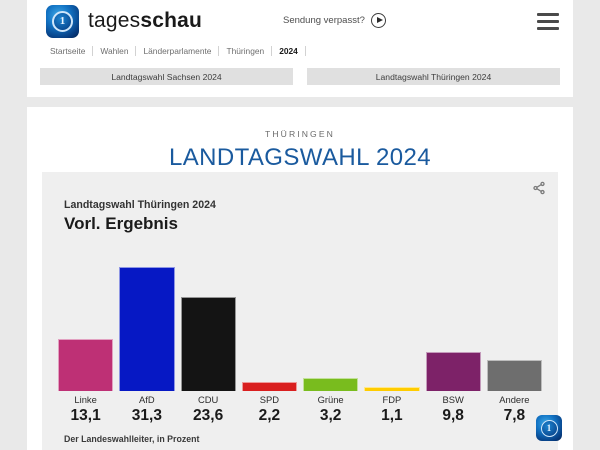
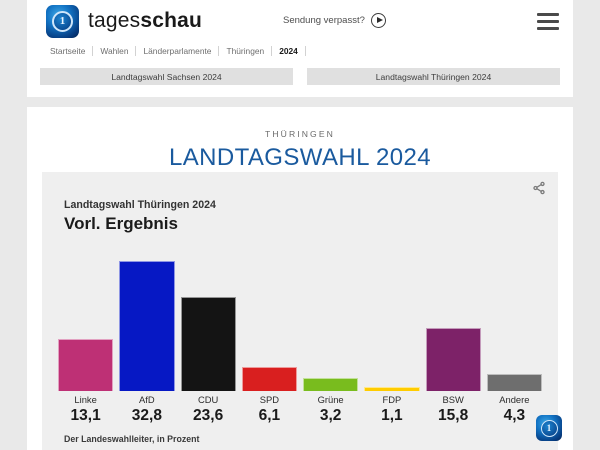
AfD: 31,3 -> 32,8
SPD: 2,2 -> 6,1
BSW: 9,8 -> 15,8
Andere: 7,8 -> 4,3
